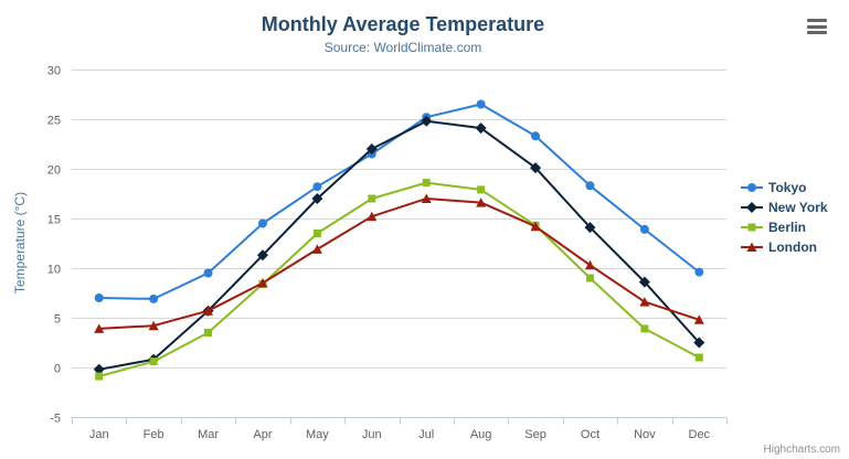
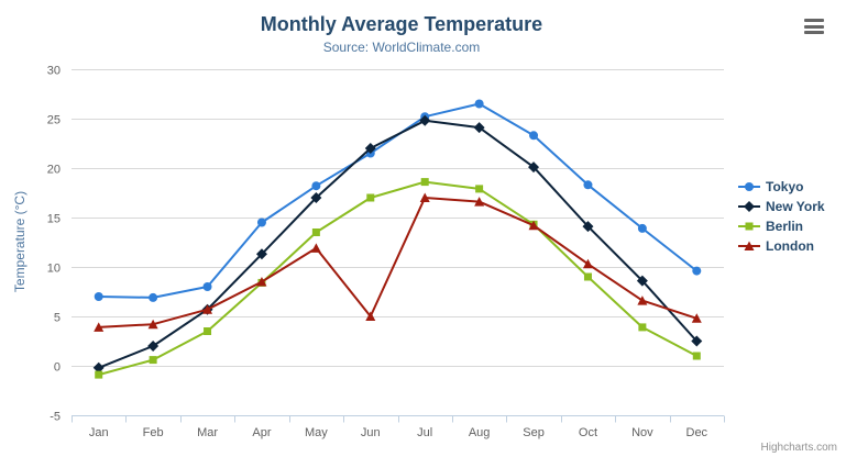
New York/Feb: 1 -> 2
Tokyo/Mar: 10 -> 8
London/Jun: 15 -> 5
